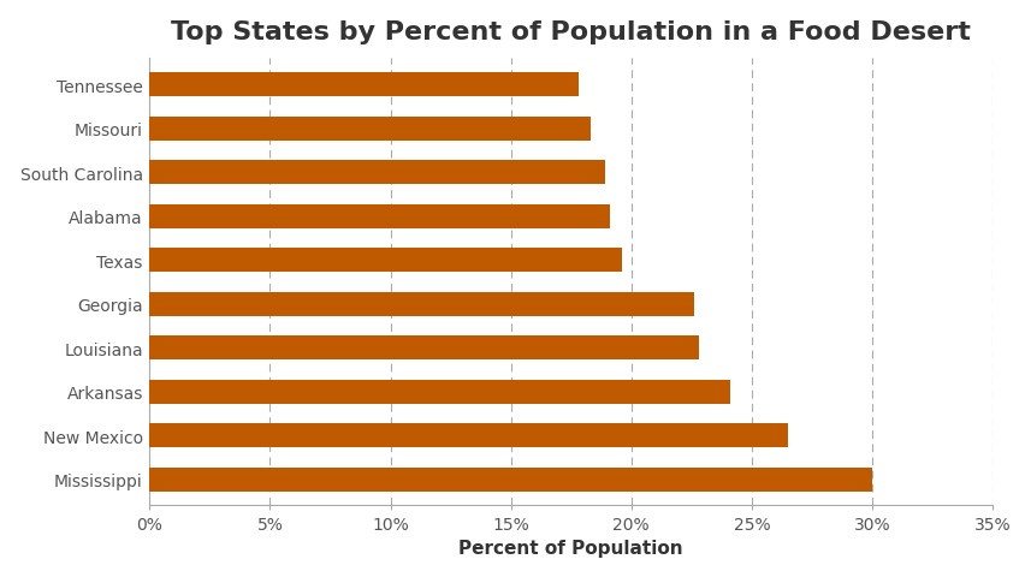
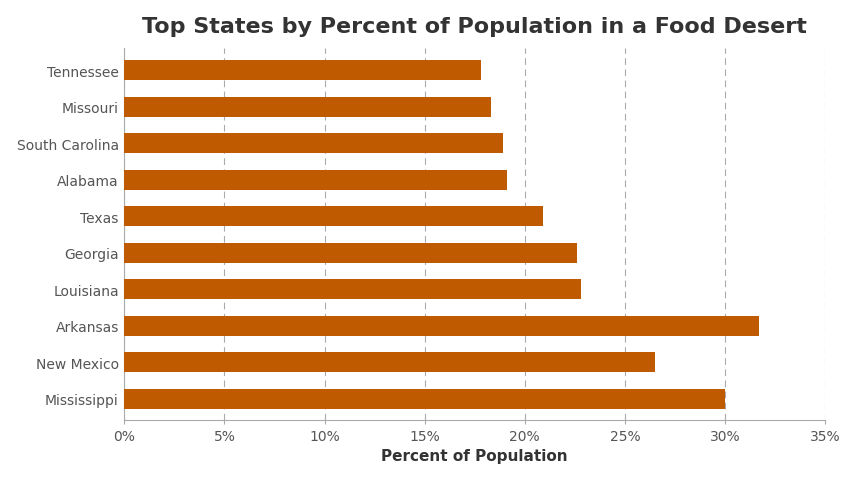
Texas: 19.6% -> 20.9%
Arkansas: 24.1% -> 31.7%
